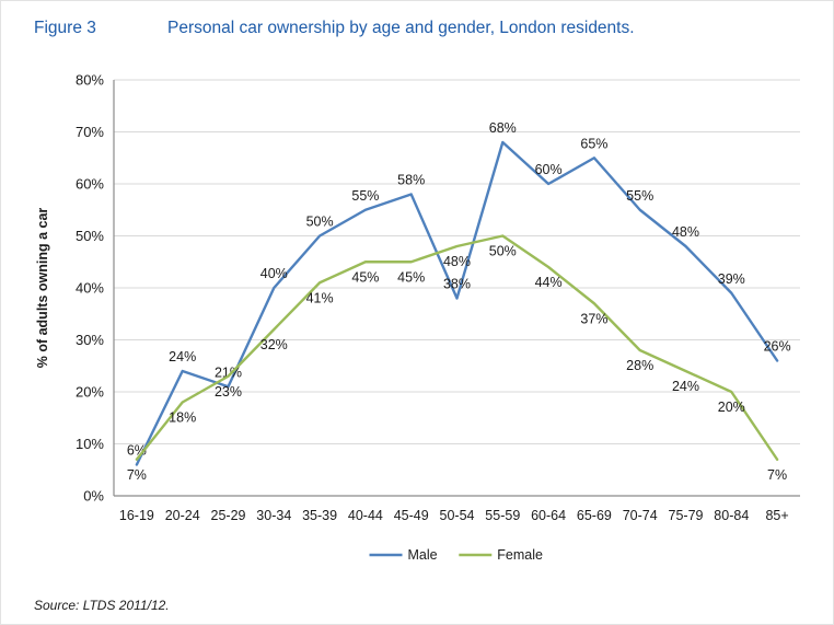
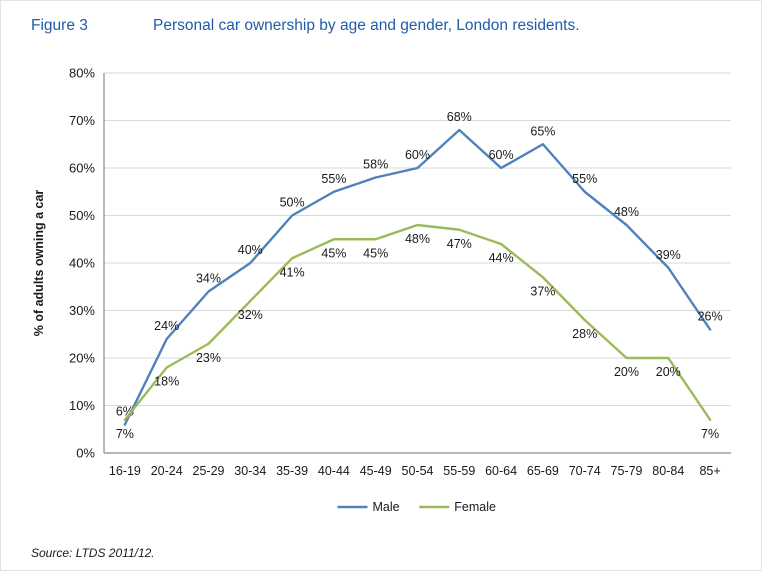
Male/25-29: 21% -> 34%
Male/50-54: 38% -> 60%
Female/55-59: 50% -> 47%
Female/75-79: 24% -> 20%
